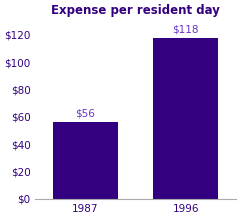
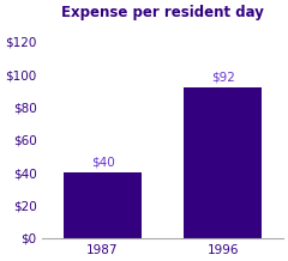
1987: $56 -> $40
1996: $118 -> $92
